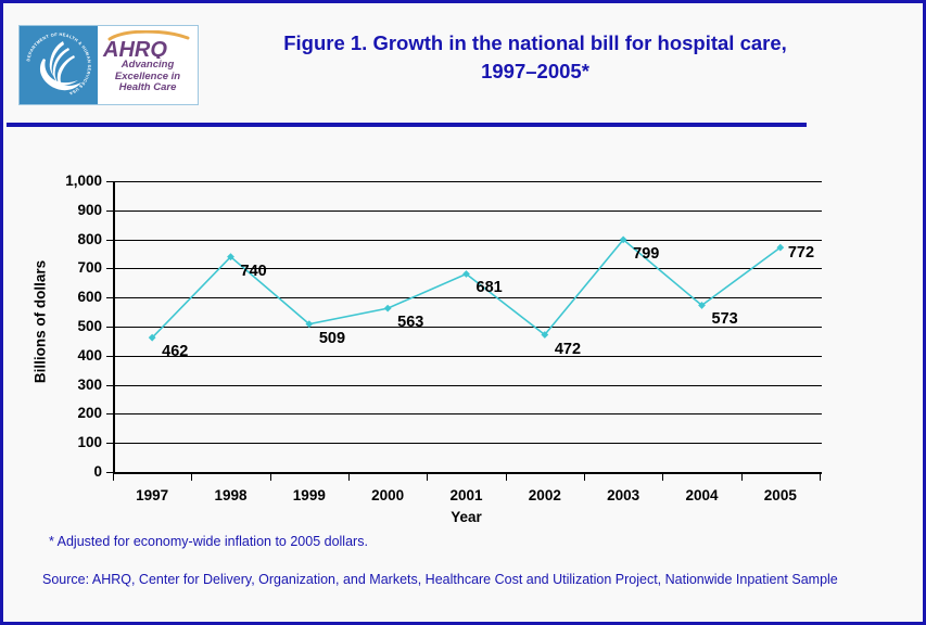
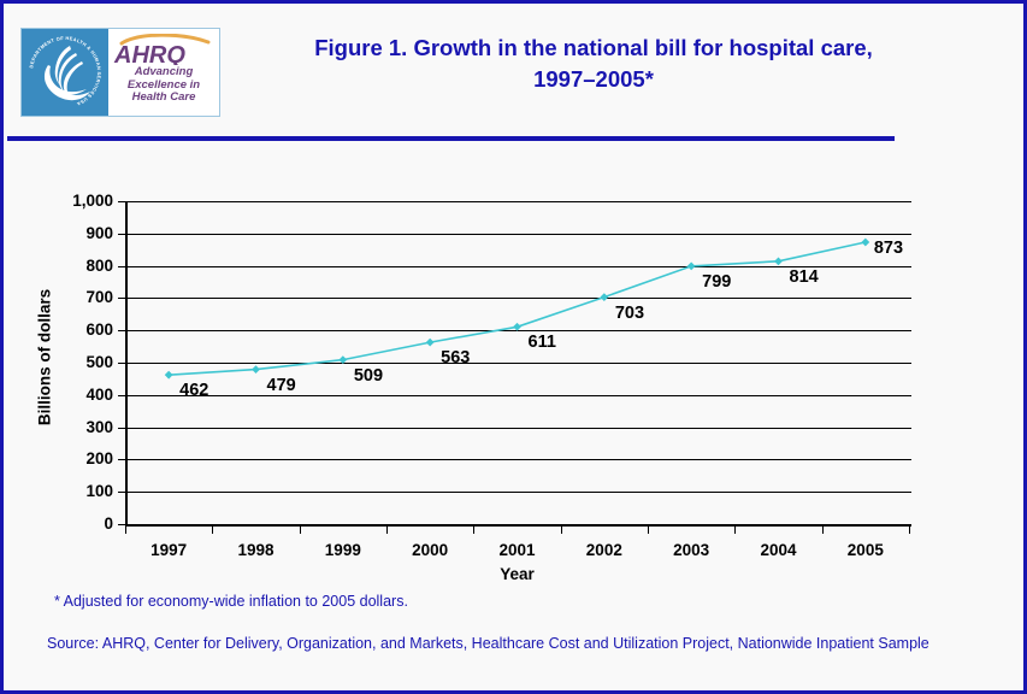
1998: 740 -> 479
2001: 681 -> 611
2002: 472 -> 703
2004: 573 -> 814
2005: 772 -> 873
